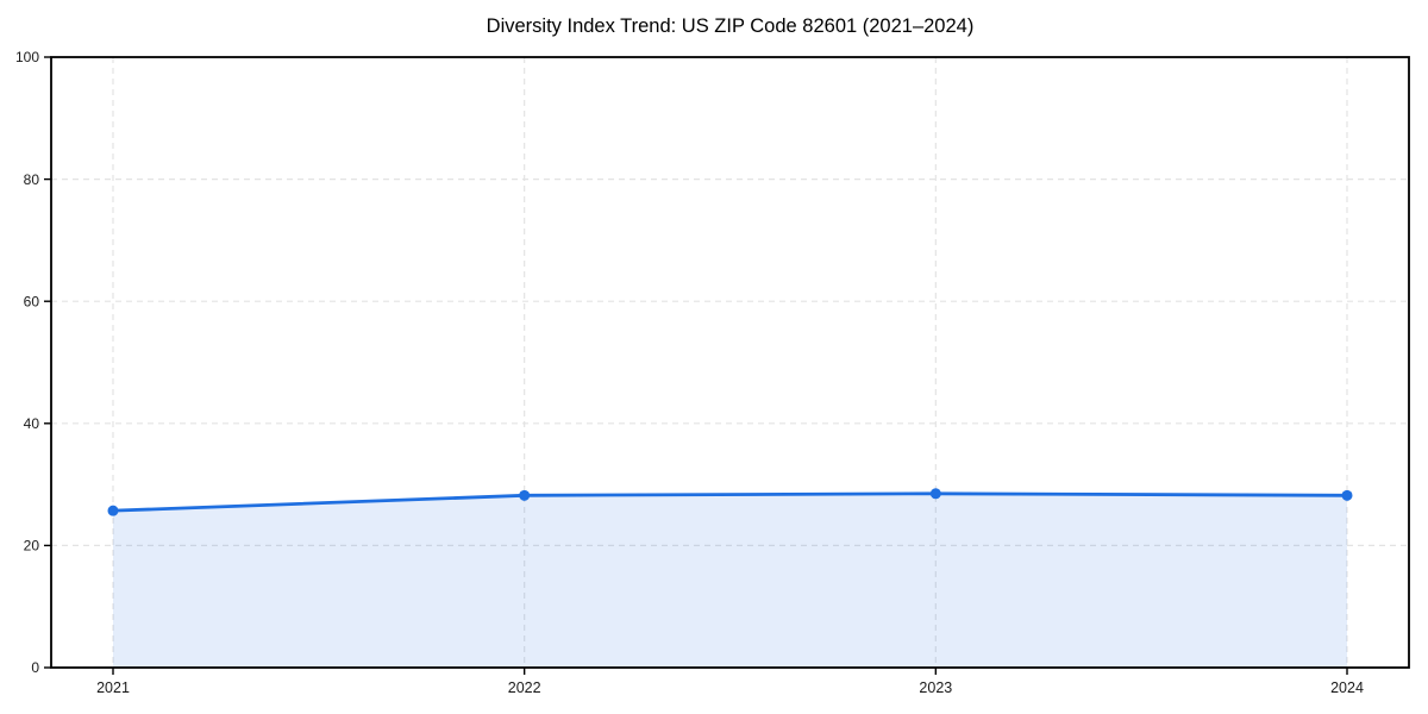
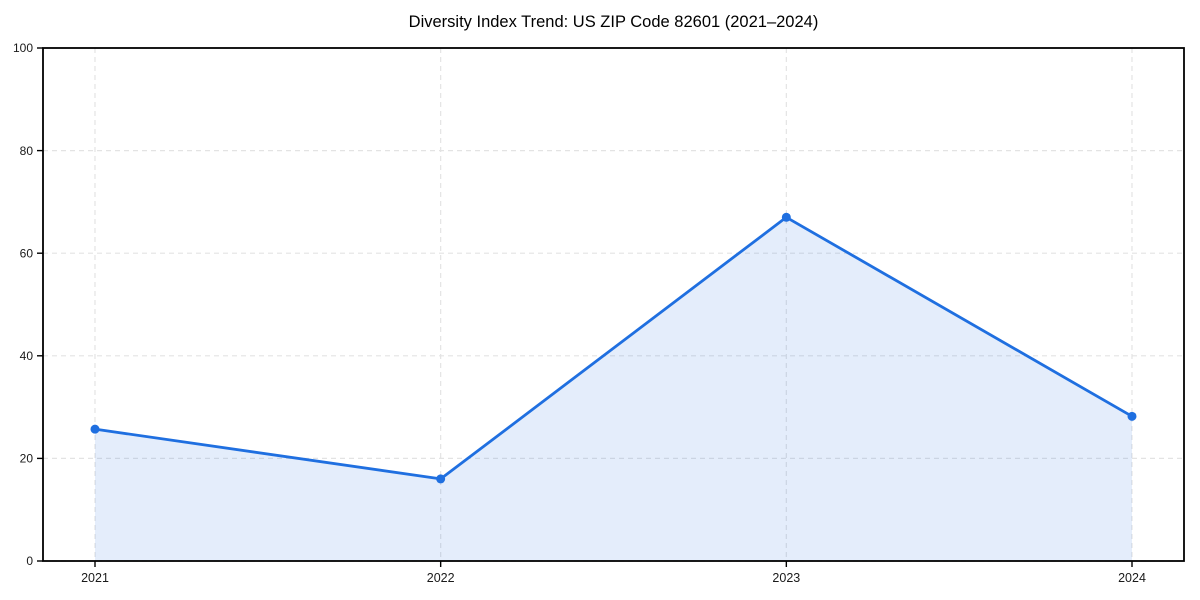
2022: 28 -> 16
2023: 28 -> 67
